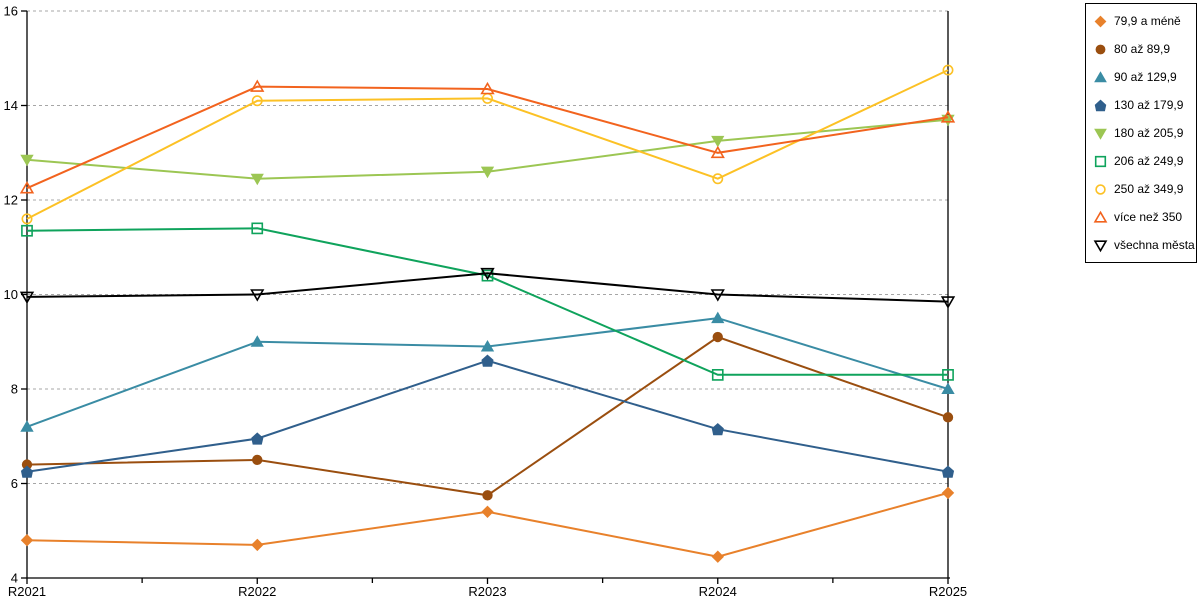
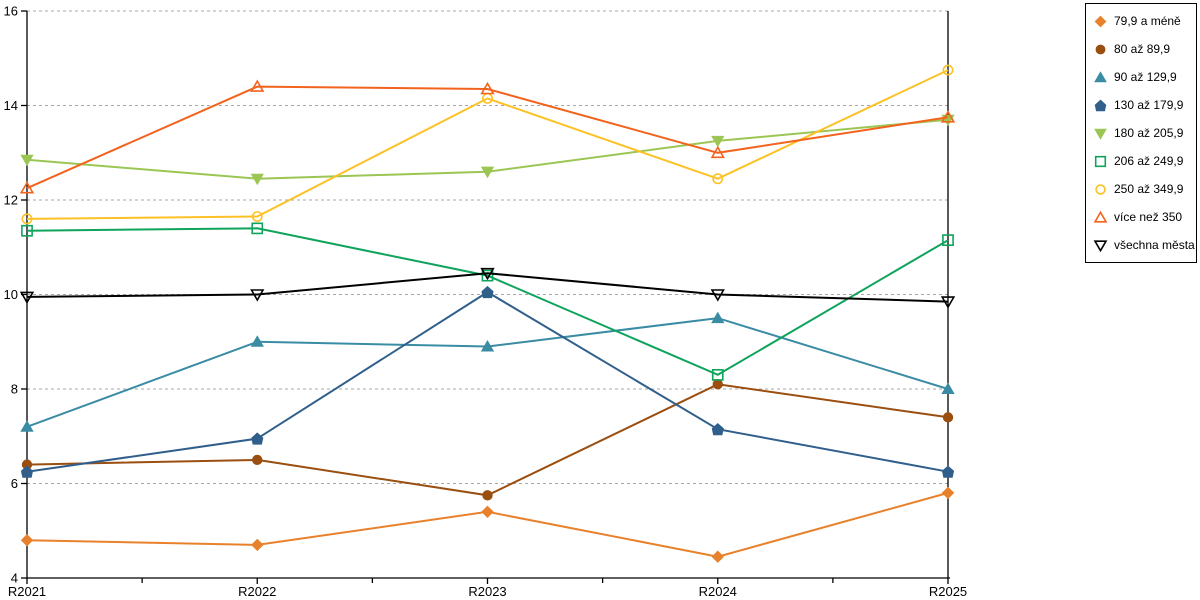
250 až 349,9/R2022: 14.1 -> 11.7
130 až 179,9/R2023: 8.6 -> 10.1
80 až 89,9/R2024: 9.1 -> 8.1
206 až 249,9/R2025: 8.3 -> 11.2
